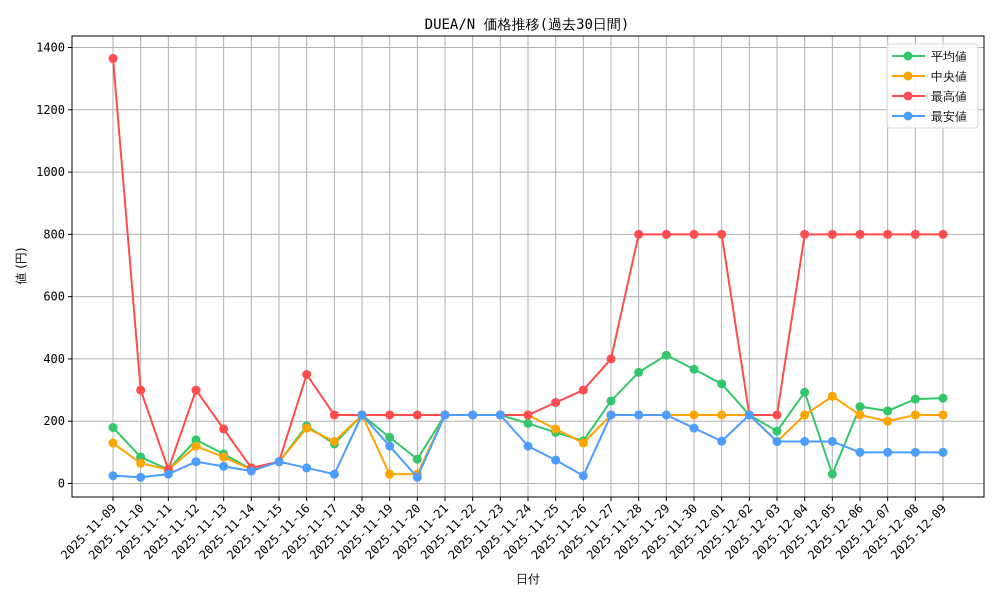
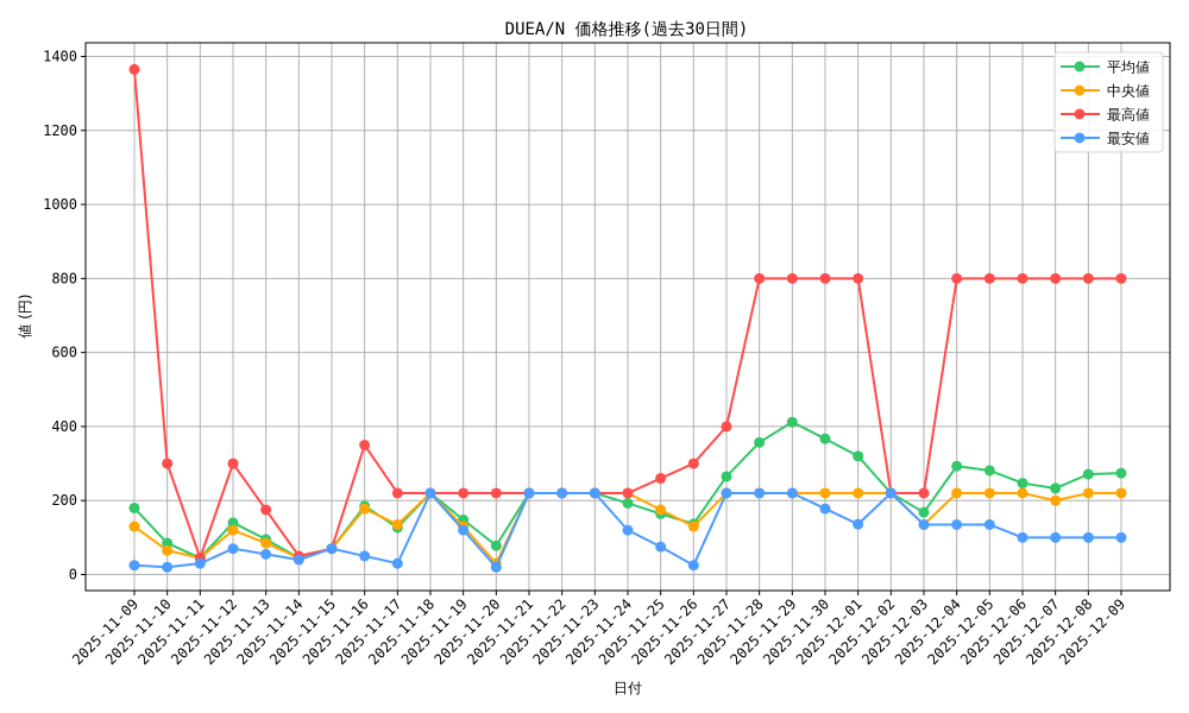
中央値/2025-11-19: 30 -> 130
平均値/2025-12-05: 30 -> 280
中央値/2025-12-05: 280 -> 220
